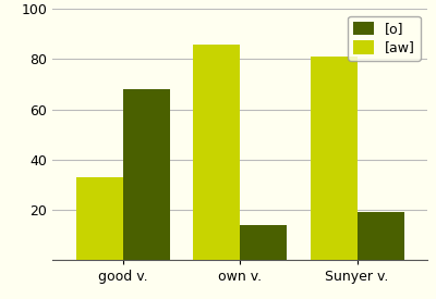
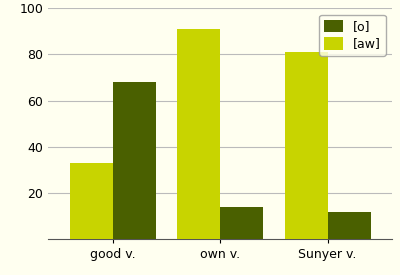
[aw]/own v.: 86 -> 91
[o]/Sunyer v.: 19 -> 12
